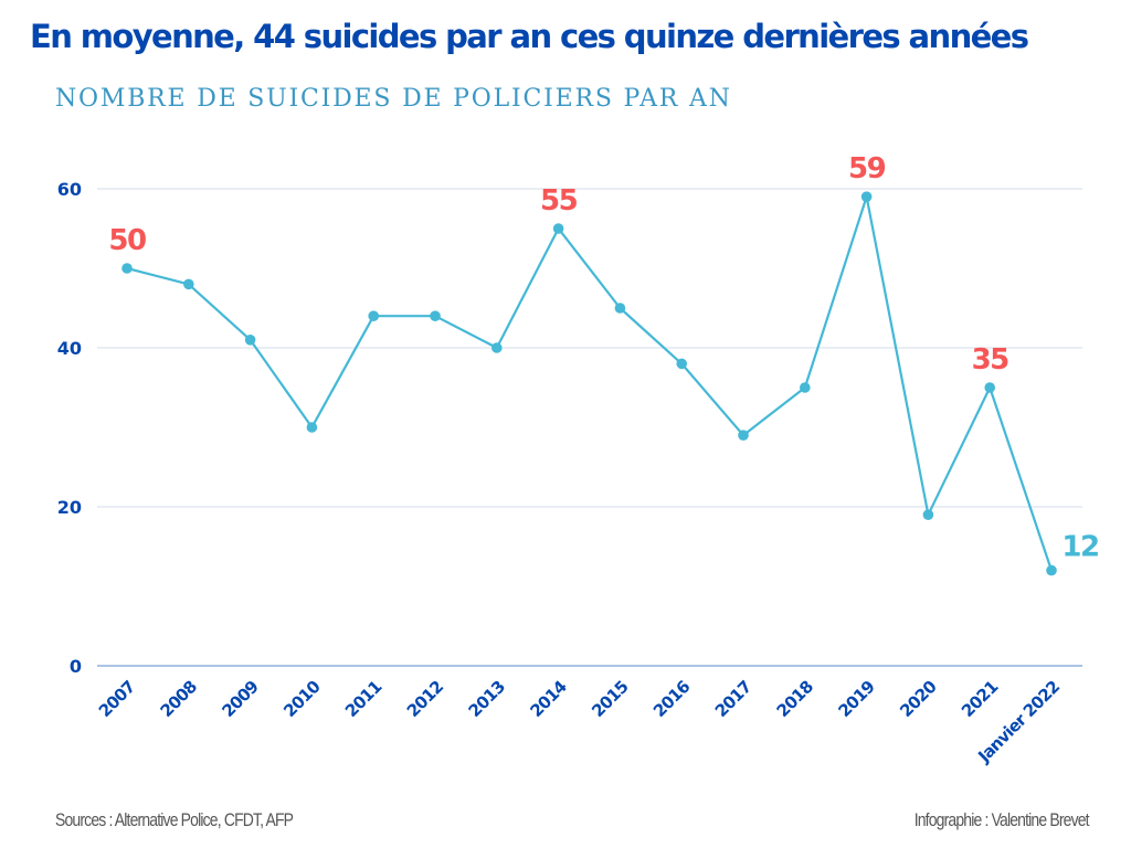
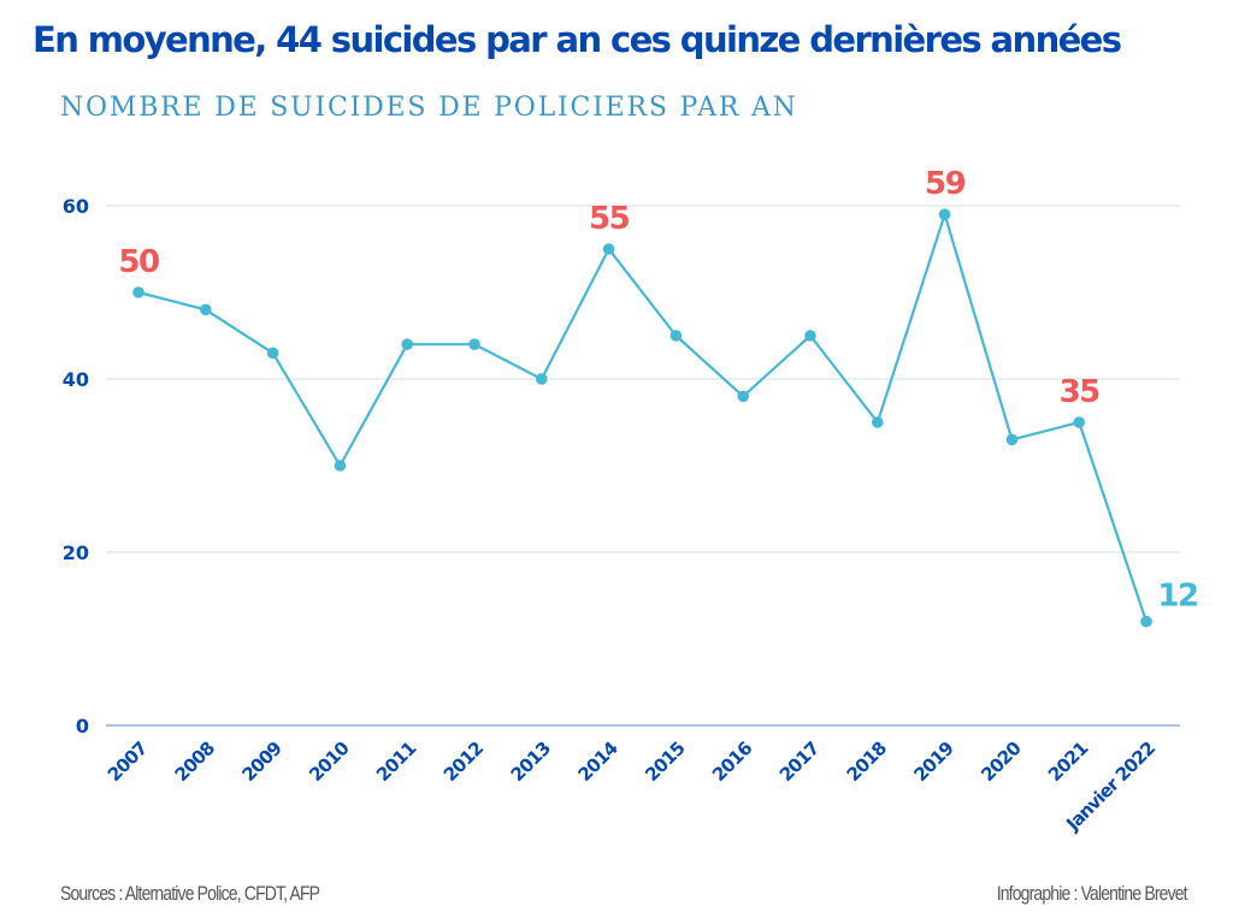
2009: 41 -> 43
2017: 29 -> 45
2020: 19 -> 33
